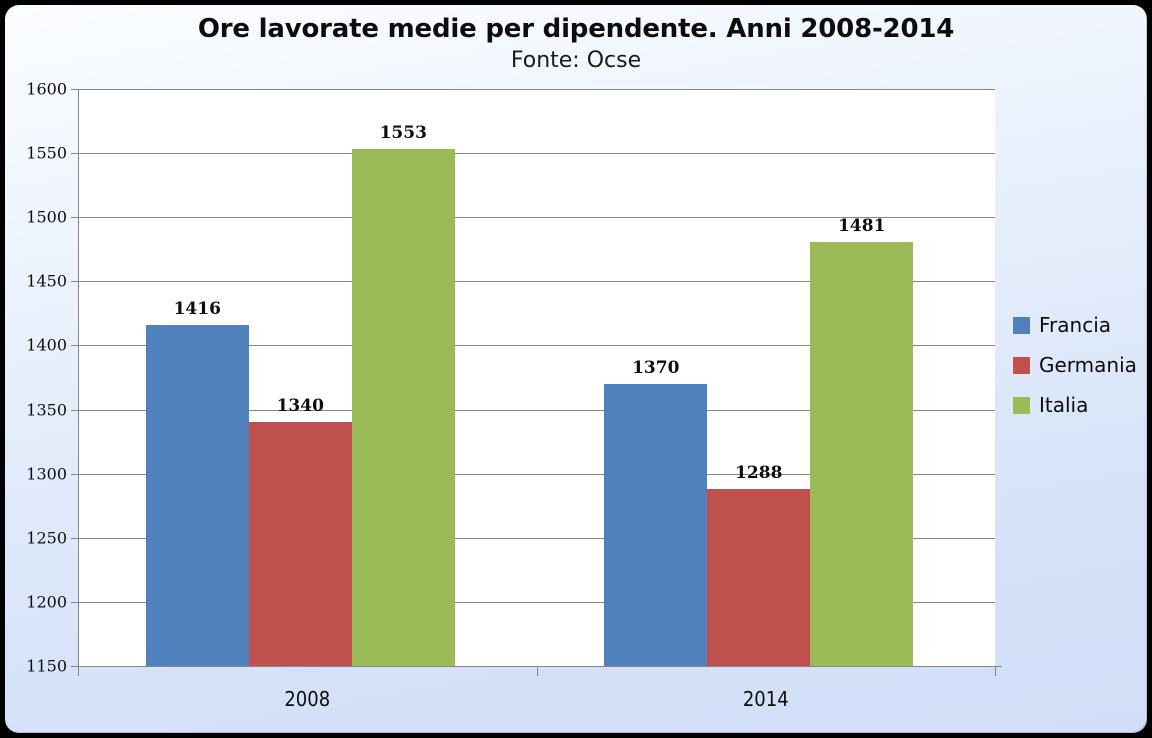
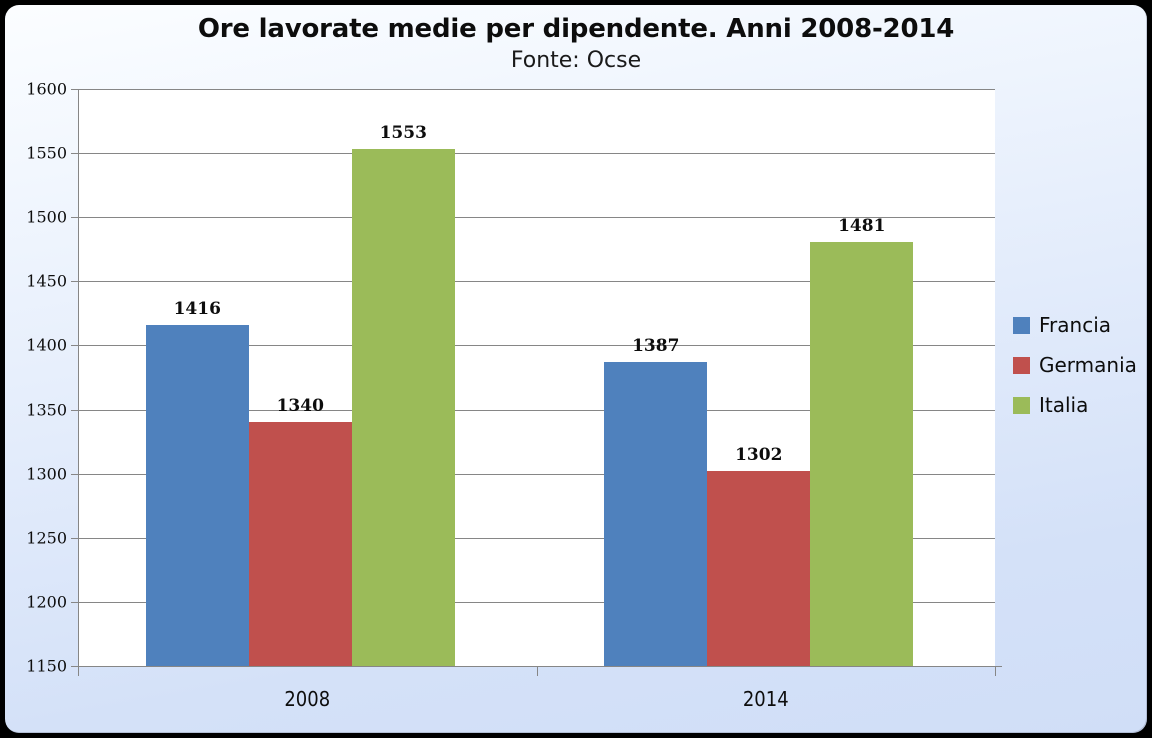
Francia/2014: 1370 -> 1387
Germania/2014: 1288 -> 1302
